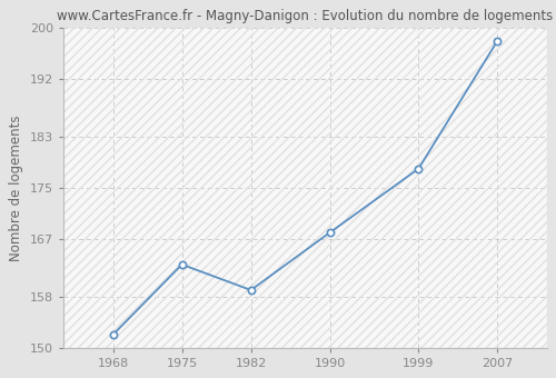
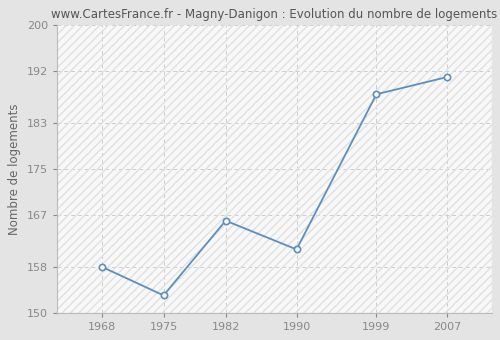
1968: 152 -> 158
1975: 163 -> 153
1982: 159 -> 166
1990: 168 -> 161
1999: 178 -> 188
2007: 198 -> 191
